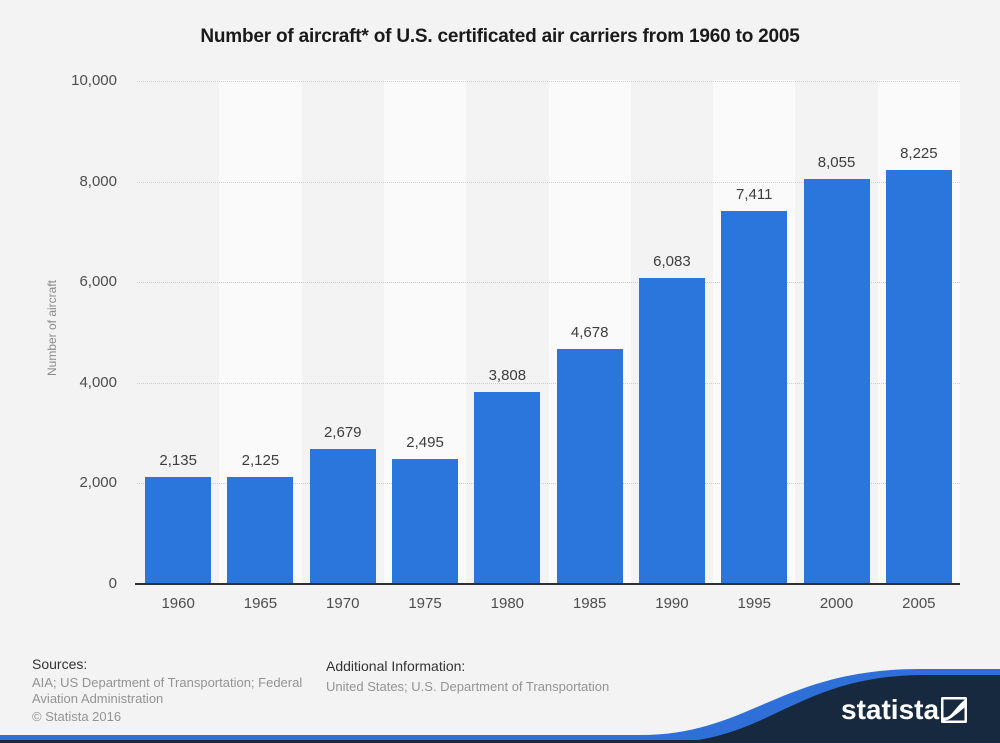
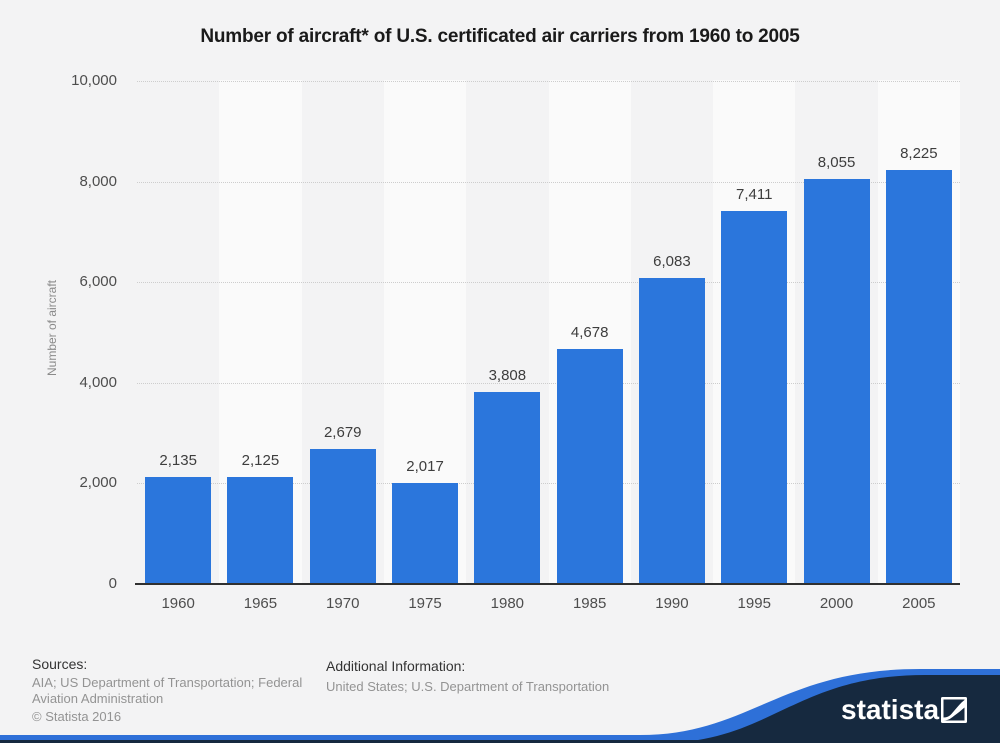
1975: 2,495 -> 2,017
